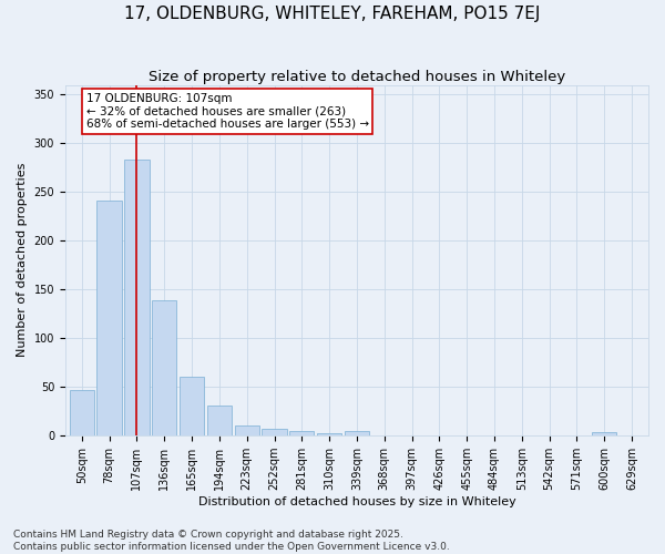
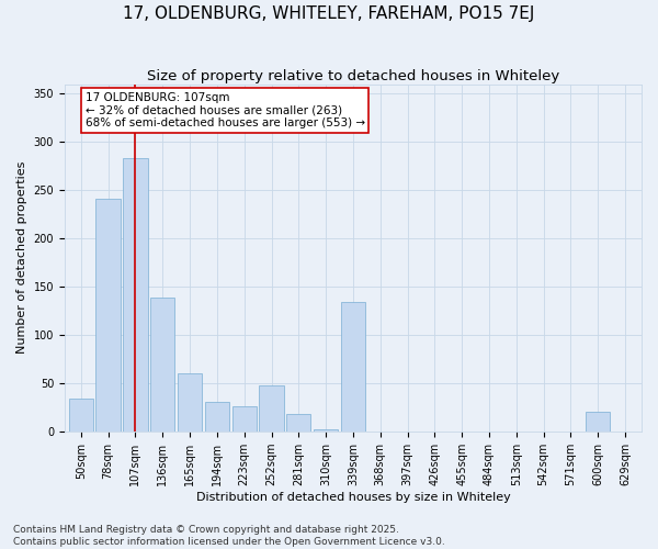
50sqm: 46 -> 34
223sqm: 10 -> 26
252sqm: 7 -> 48
281sqm: 4 -> 18
339sqm: 4 -> 134
600sqm: 3 -> 20
